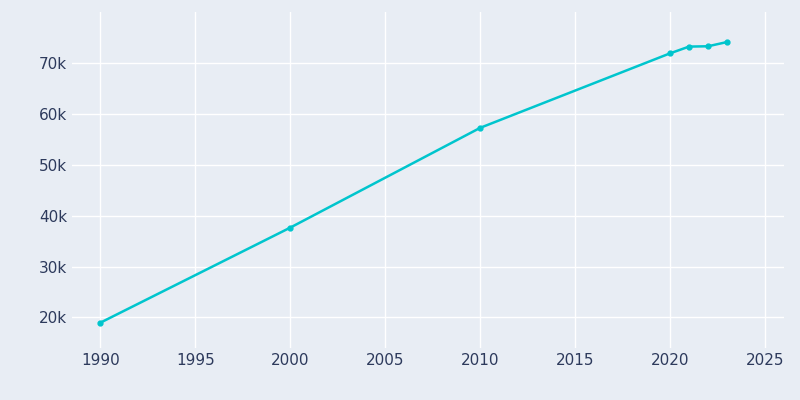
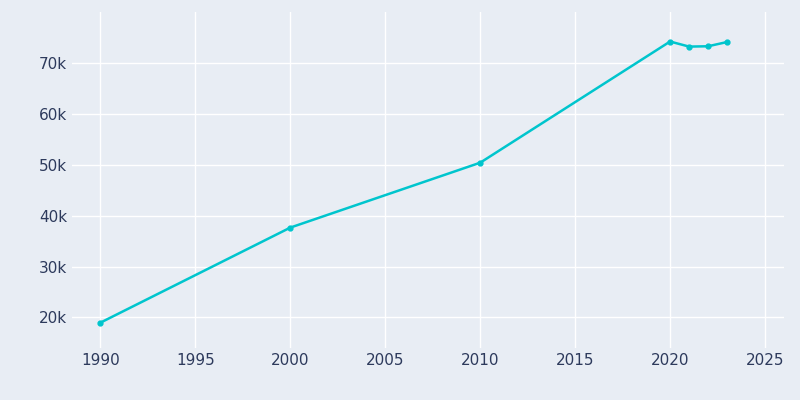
2010: 57.2k -> 50.4k
2020: 71.9k -> 74.2k
